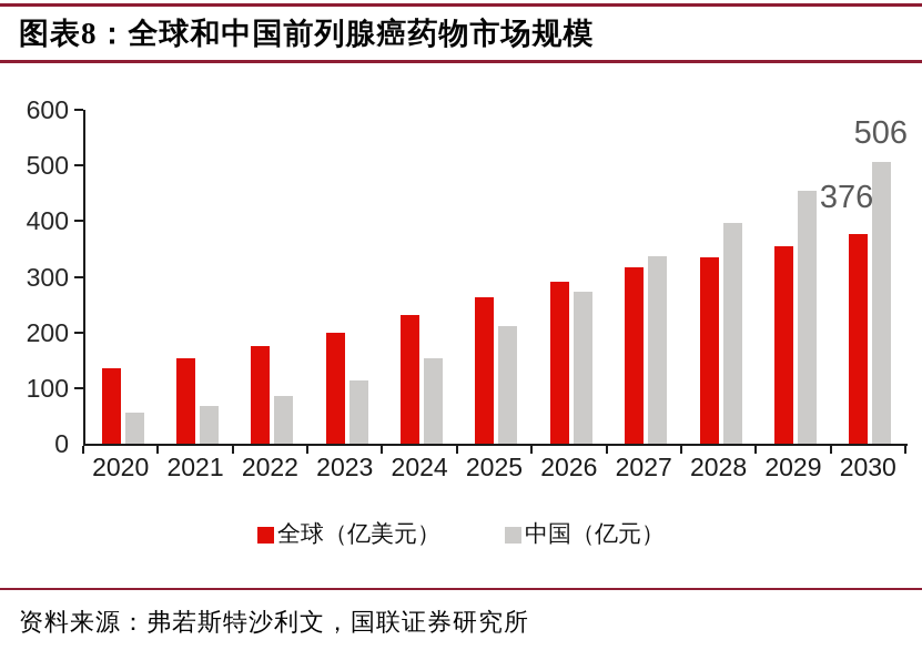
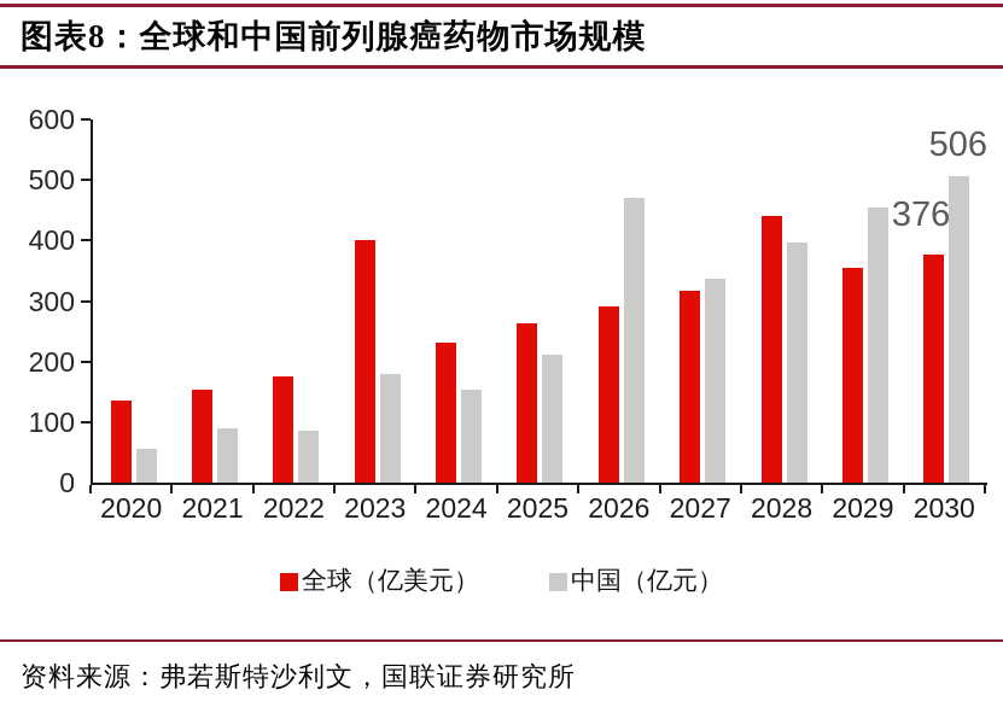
中国（亿元）/2021: 70 -> 90
全球（亿美元）/2023: 200 -> 400
中国（亿元）/2023: 110 -> 180
中国（亿元）/2026: 270 -> 470
全球（亿美元）/2028: 330 -> 440
